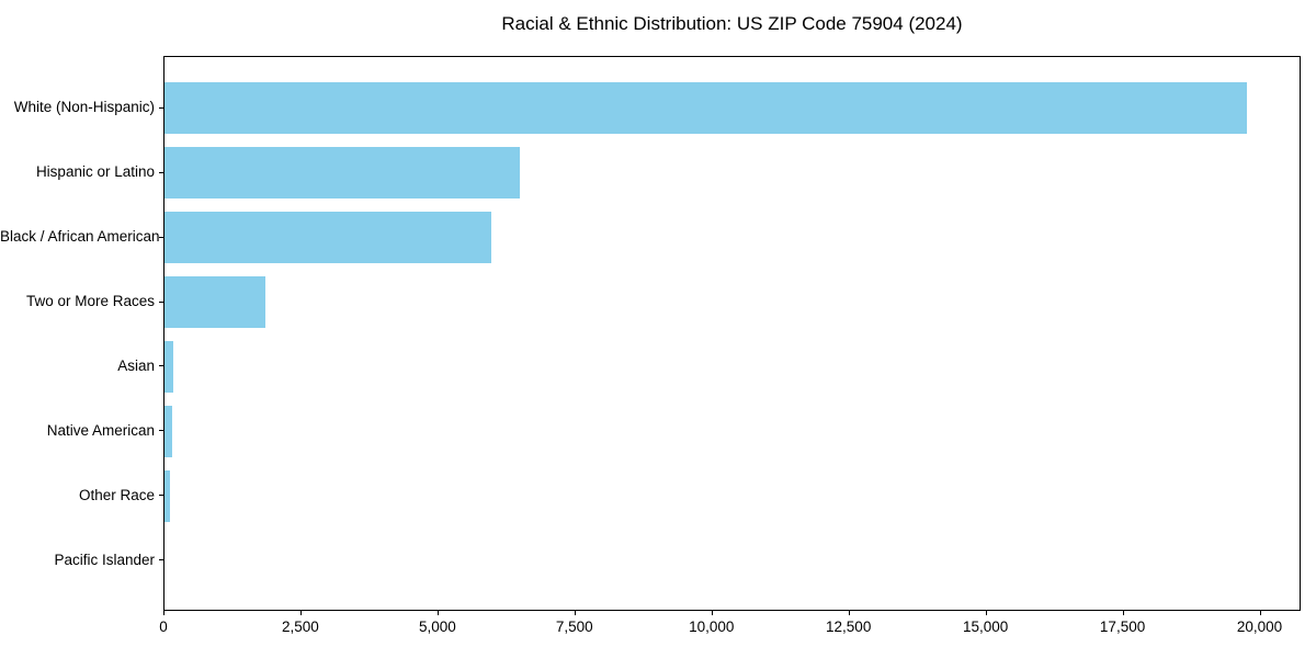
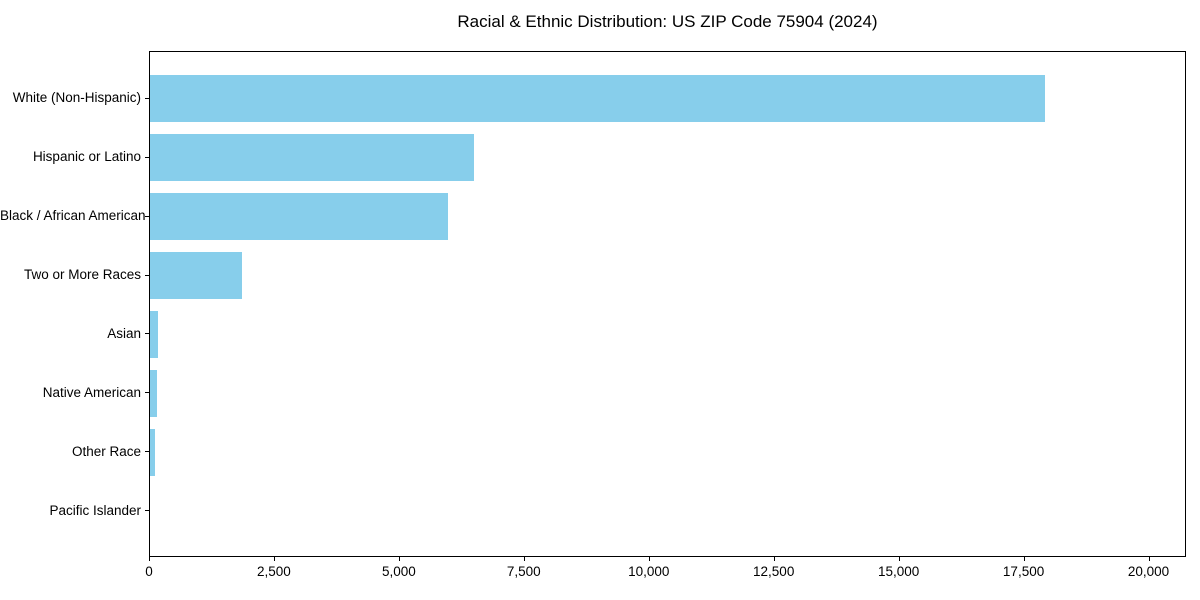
White (Non-Hispanic): 19800 -> 17900
